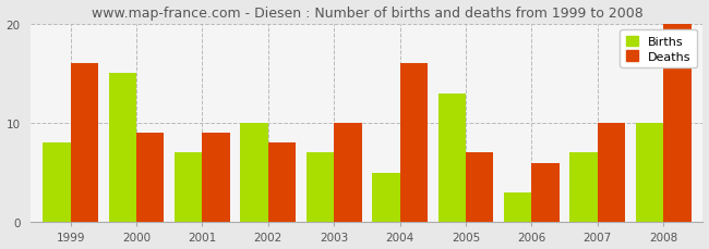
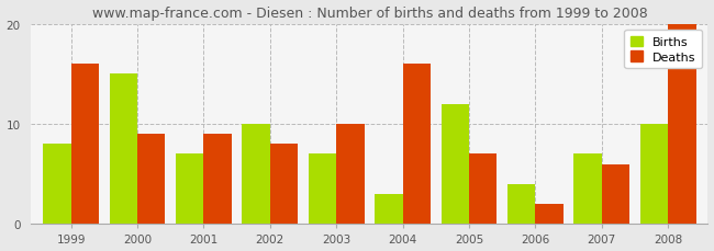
Births/2004: 5 -> 3
Births/2005: 13 -> 12
Births/2006: 3 -> 4
Deaths/2006: 6 -> 2
Deaths/2007: 10 -> 6
